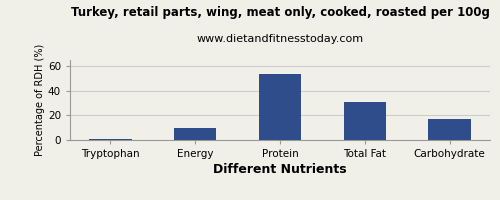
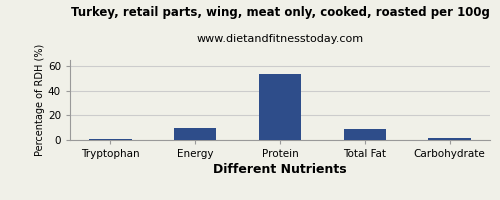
Total Fat: 31 -> 9
Carbohydrate: 17 -> 2
